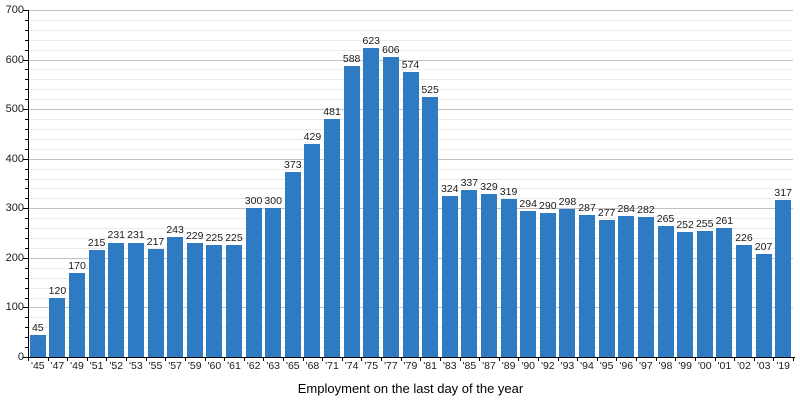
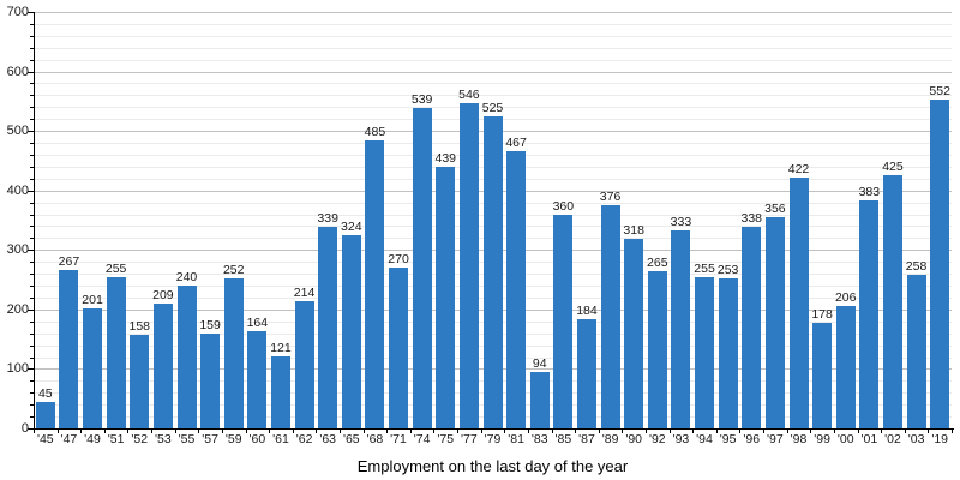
'47: 120 -> 267
'49: 170 -> 201
'51: 215 -> 255
'52: 231 -> 158
'53: 231 -> 209
'55: 217 -> 240
'57: 243 -> 159
'59: 229 -> 252
'60: 225 -> 164
'61: 225 -> 121
'62: 300 -> 214
'63: 300 -> 339
'65: 373 -> 324
'68: 429 -> 485
'71: 481 -> 270
'74: 588 -> 539
'75: 623 -> 439
'77: 606 -> 546
'79: 574 -> 525
'81: 525 -> 467
'83: 324 -> 94
'85: 337 -> 360
'87: 329 -> 184
'89: 319 -> 376
'90: 294 -> 318
'92: 290 -> 265
'93: 298 -> 333
'94: 287 -> 255
'95: 277 -> 253
'96: 284 -> 338
'97: 282 -> 356
'98: 265 -> 422
'99: 252 -> 178
'00: 255 -> 206
'01: 261 -> 383
'02: 226 -> 425
'03: 207 -> 258
'19: 317 -> 552
